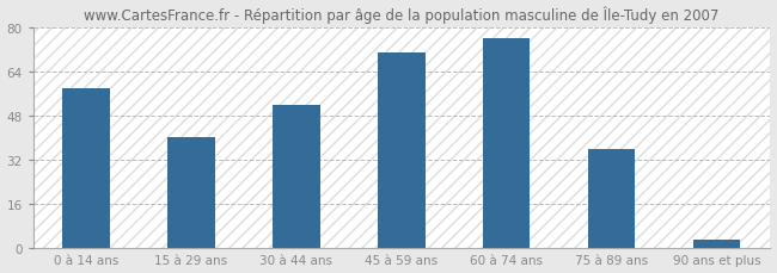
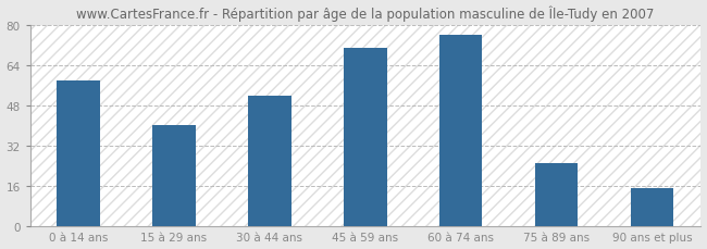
75 à 89 ans: 36 -> 25
90 ans et plus: 3 -> 15
